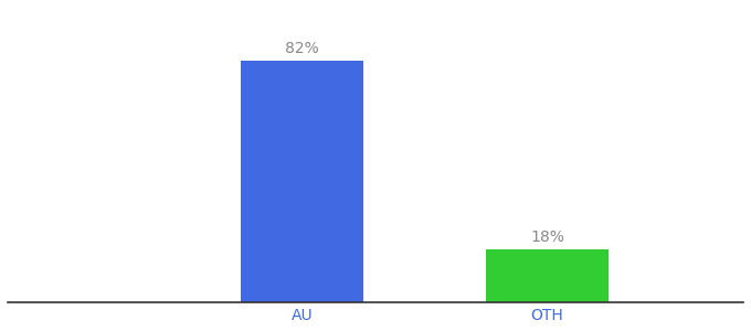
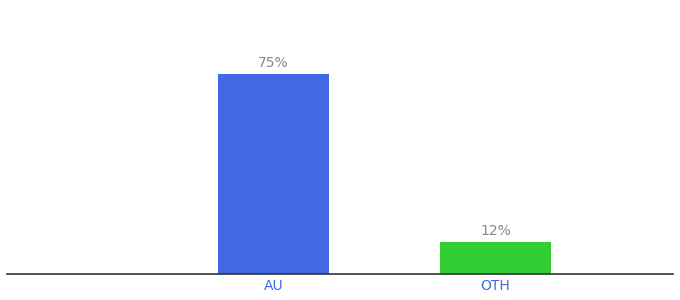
AU: 82% -> 75%
OTH: 18% -> 12%
